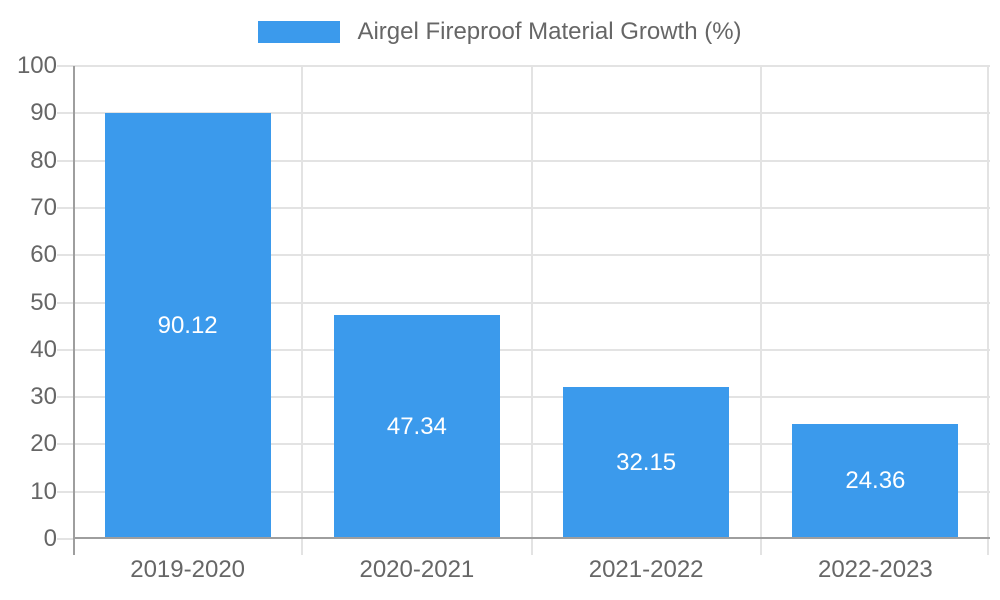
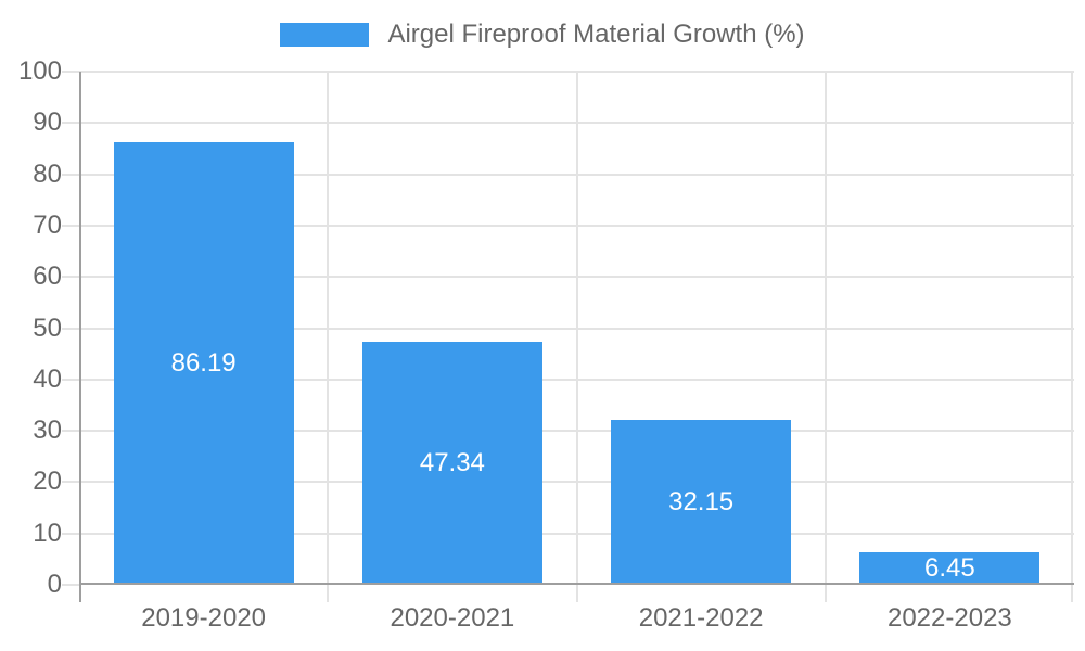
2019-2020: 90.12 -> 86.19
2022-2023: 24.36 -> 6.45
